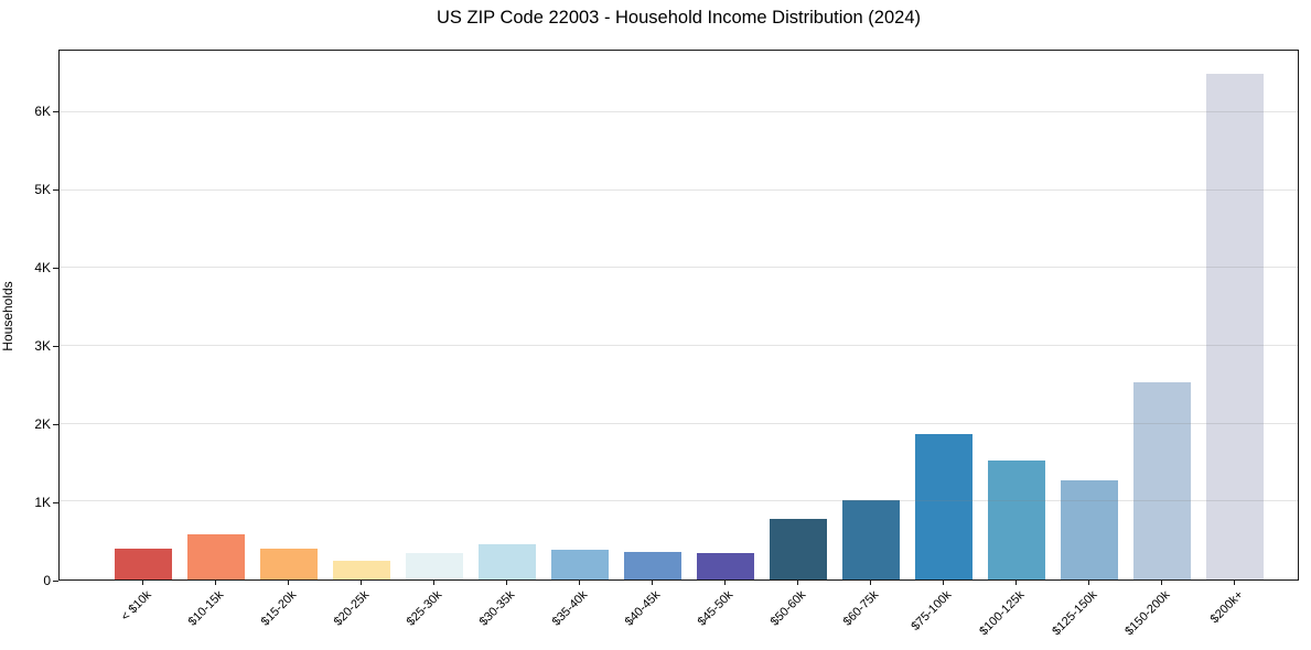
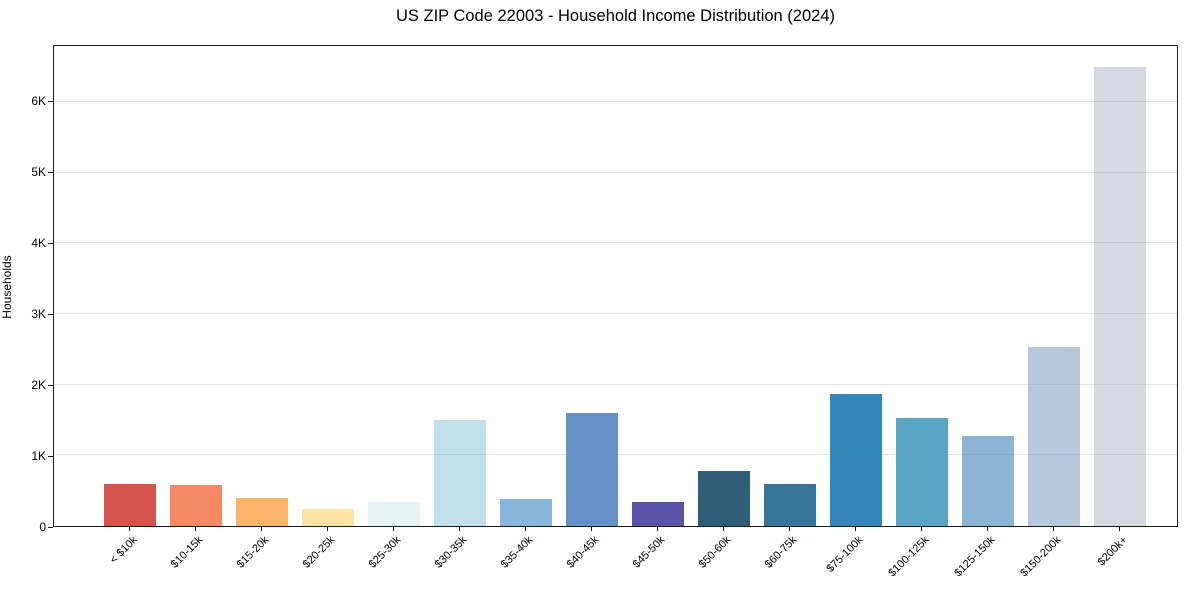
< $10k: 0.4K -> 0.6K
$30-35k: 0.4K -> 1.5K
$40-45k: 0.4K -> 1.6K
$60-75k: 1.0K -> 0.6K
